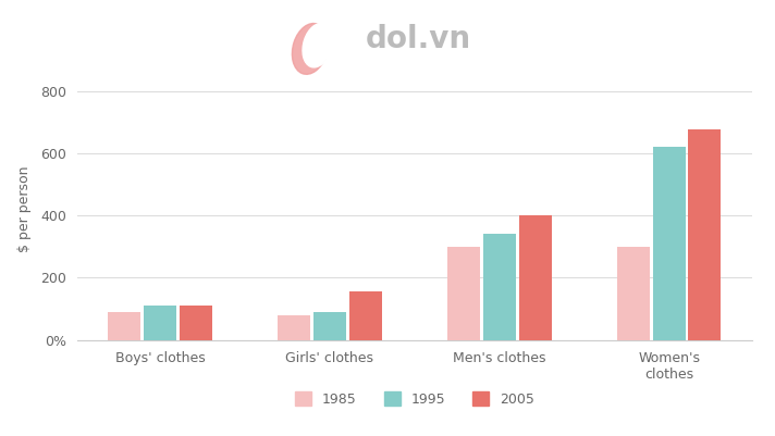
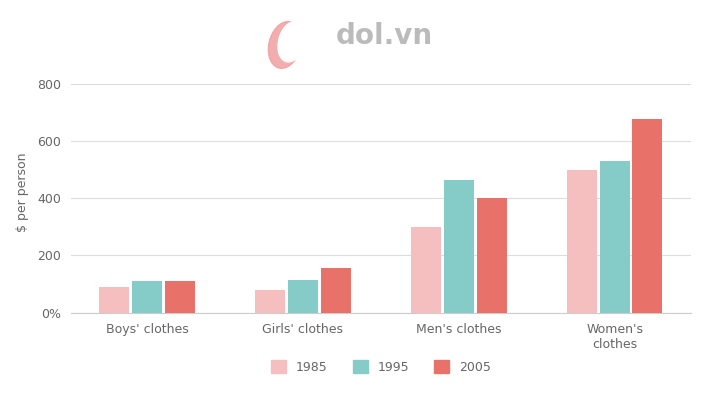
1995/Girls' clothes: 90 -> 115
1995/Men's clothes: 340 -> 465
1985/Women's clothes: 300 -> 500
1995/Women's clothes: 620 -> 530
